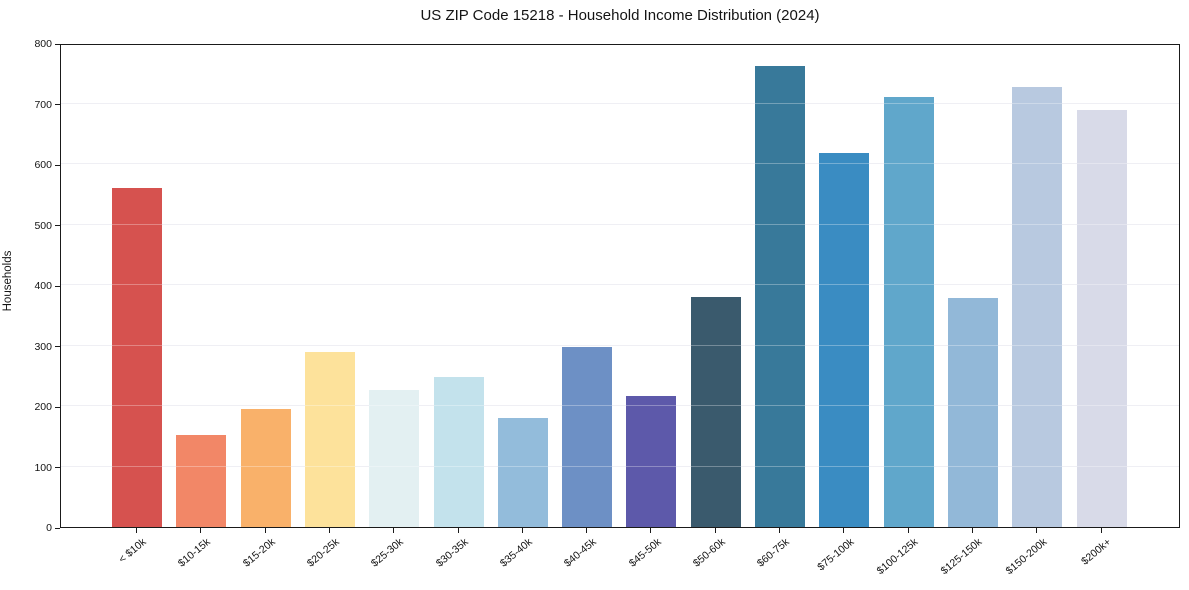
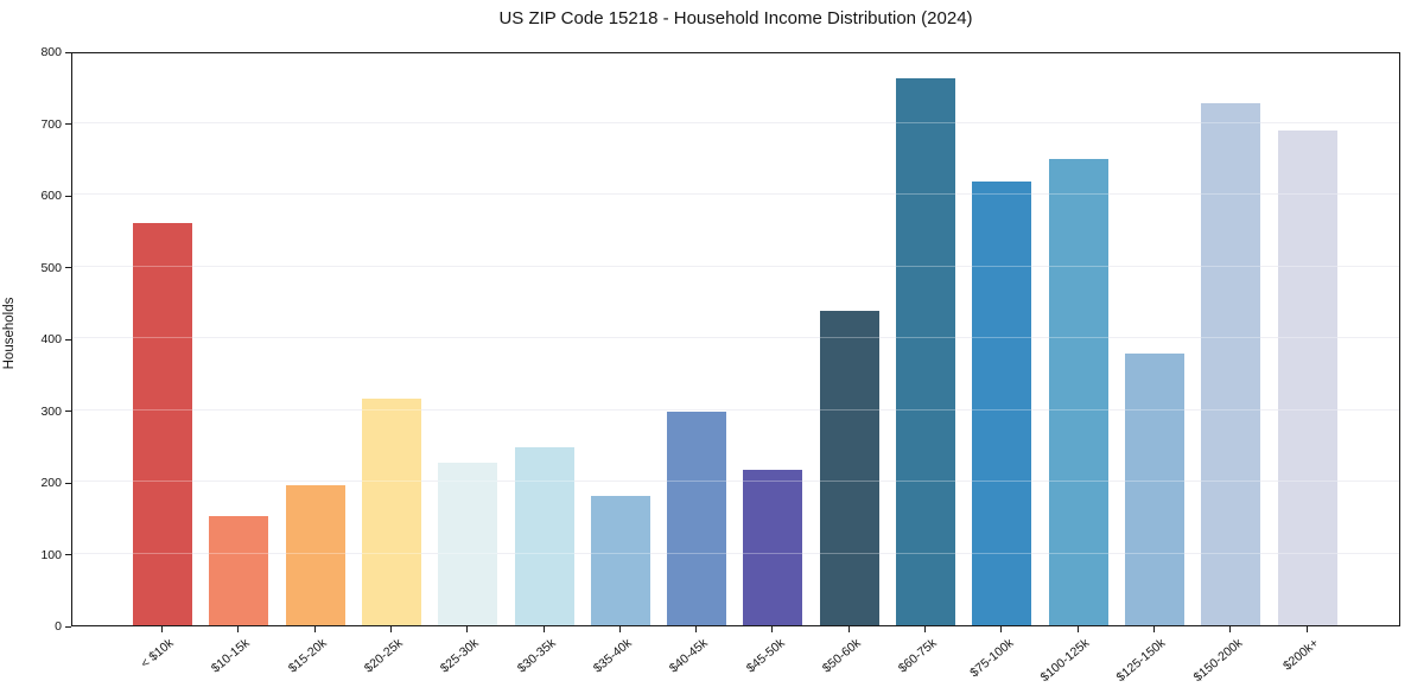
$20-25k: 290 -> 320
$50-60k: 380 -> 440
$100-125k: 710 -> 650
